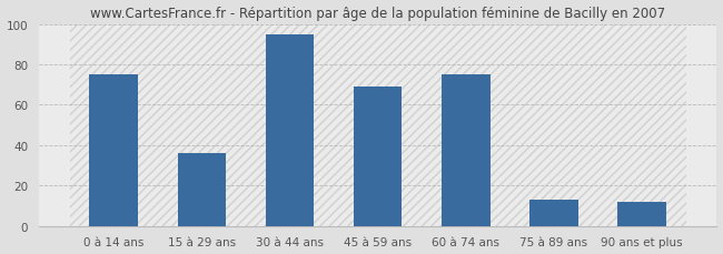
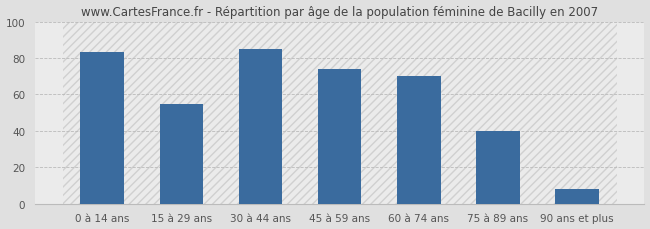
0 à 14 ans: 75 -> 83
15 à 29 ans: 36 -> 55
30 à 44 ans: 95 -> 85
45 à 59 ans: 69 -> 74
60 à 74 ans: 75 -> 70
75 à 89 ans: 13 -> 40
90 ans et plus: 12 -> 8
